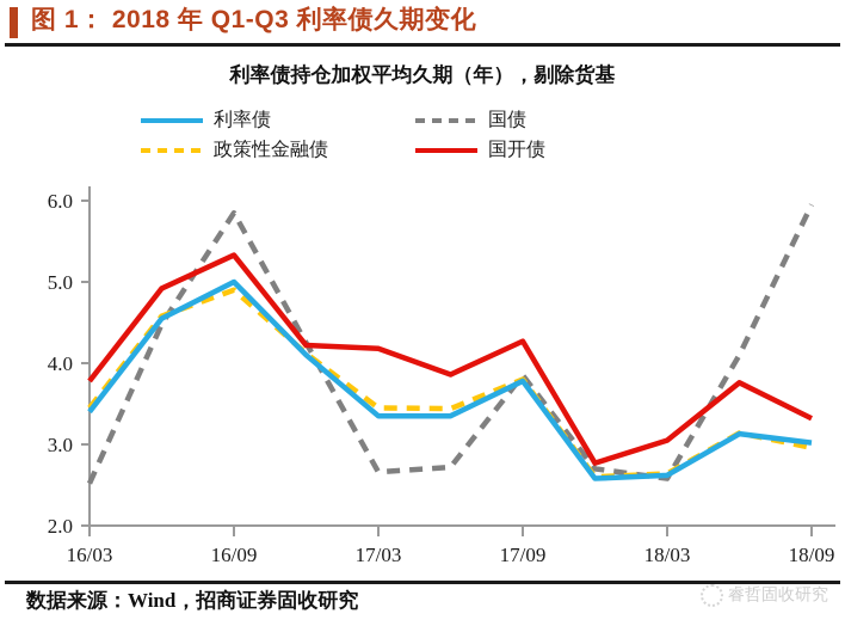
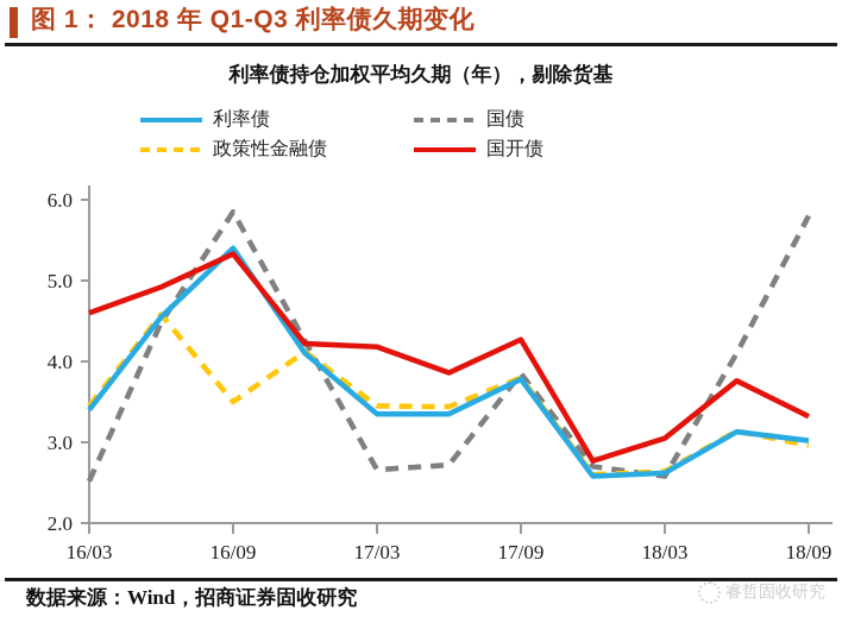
国开债/16/03: 3.8 -> 4.6
利率债/16/09: 5.0 -> 5.4
政策性金融债/16/09: 4.9 -> 3.5
国债/18/09: 6.0 -> 5.8
